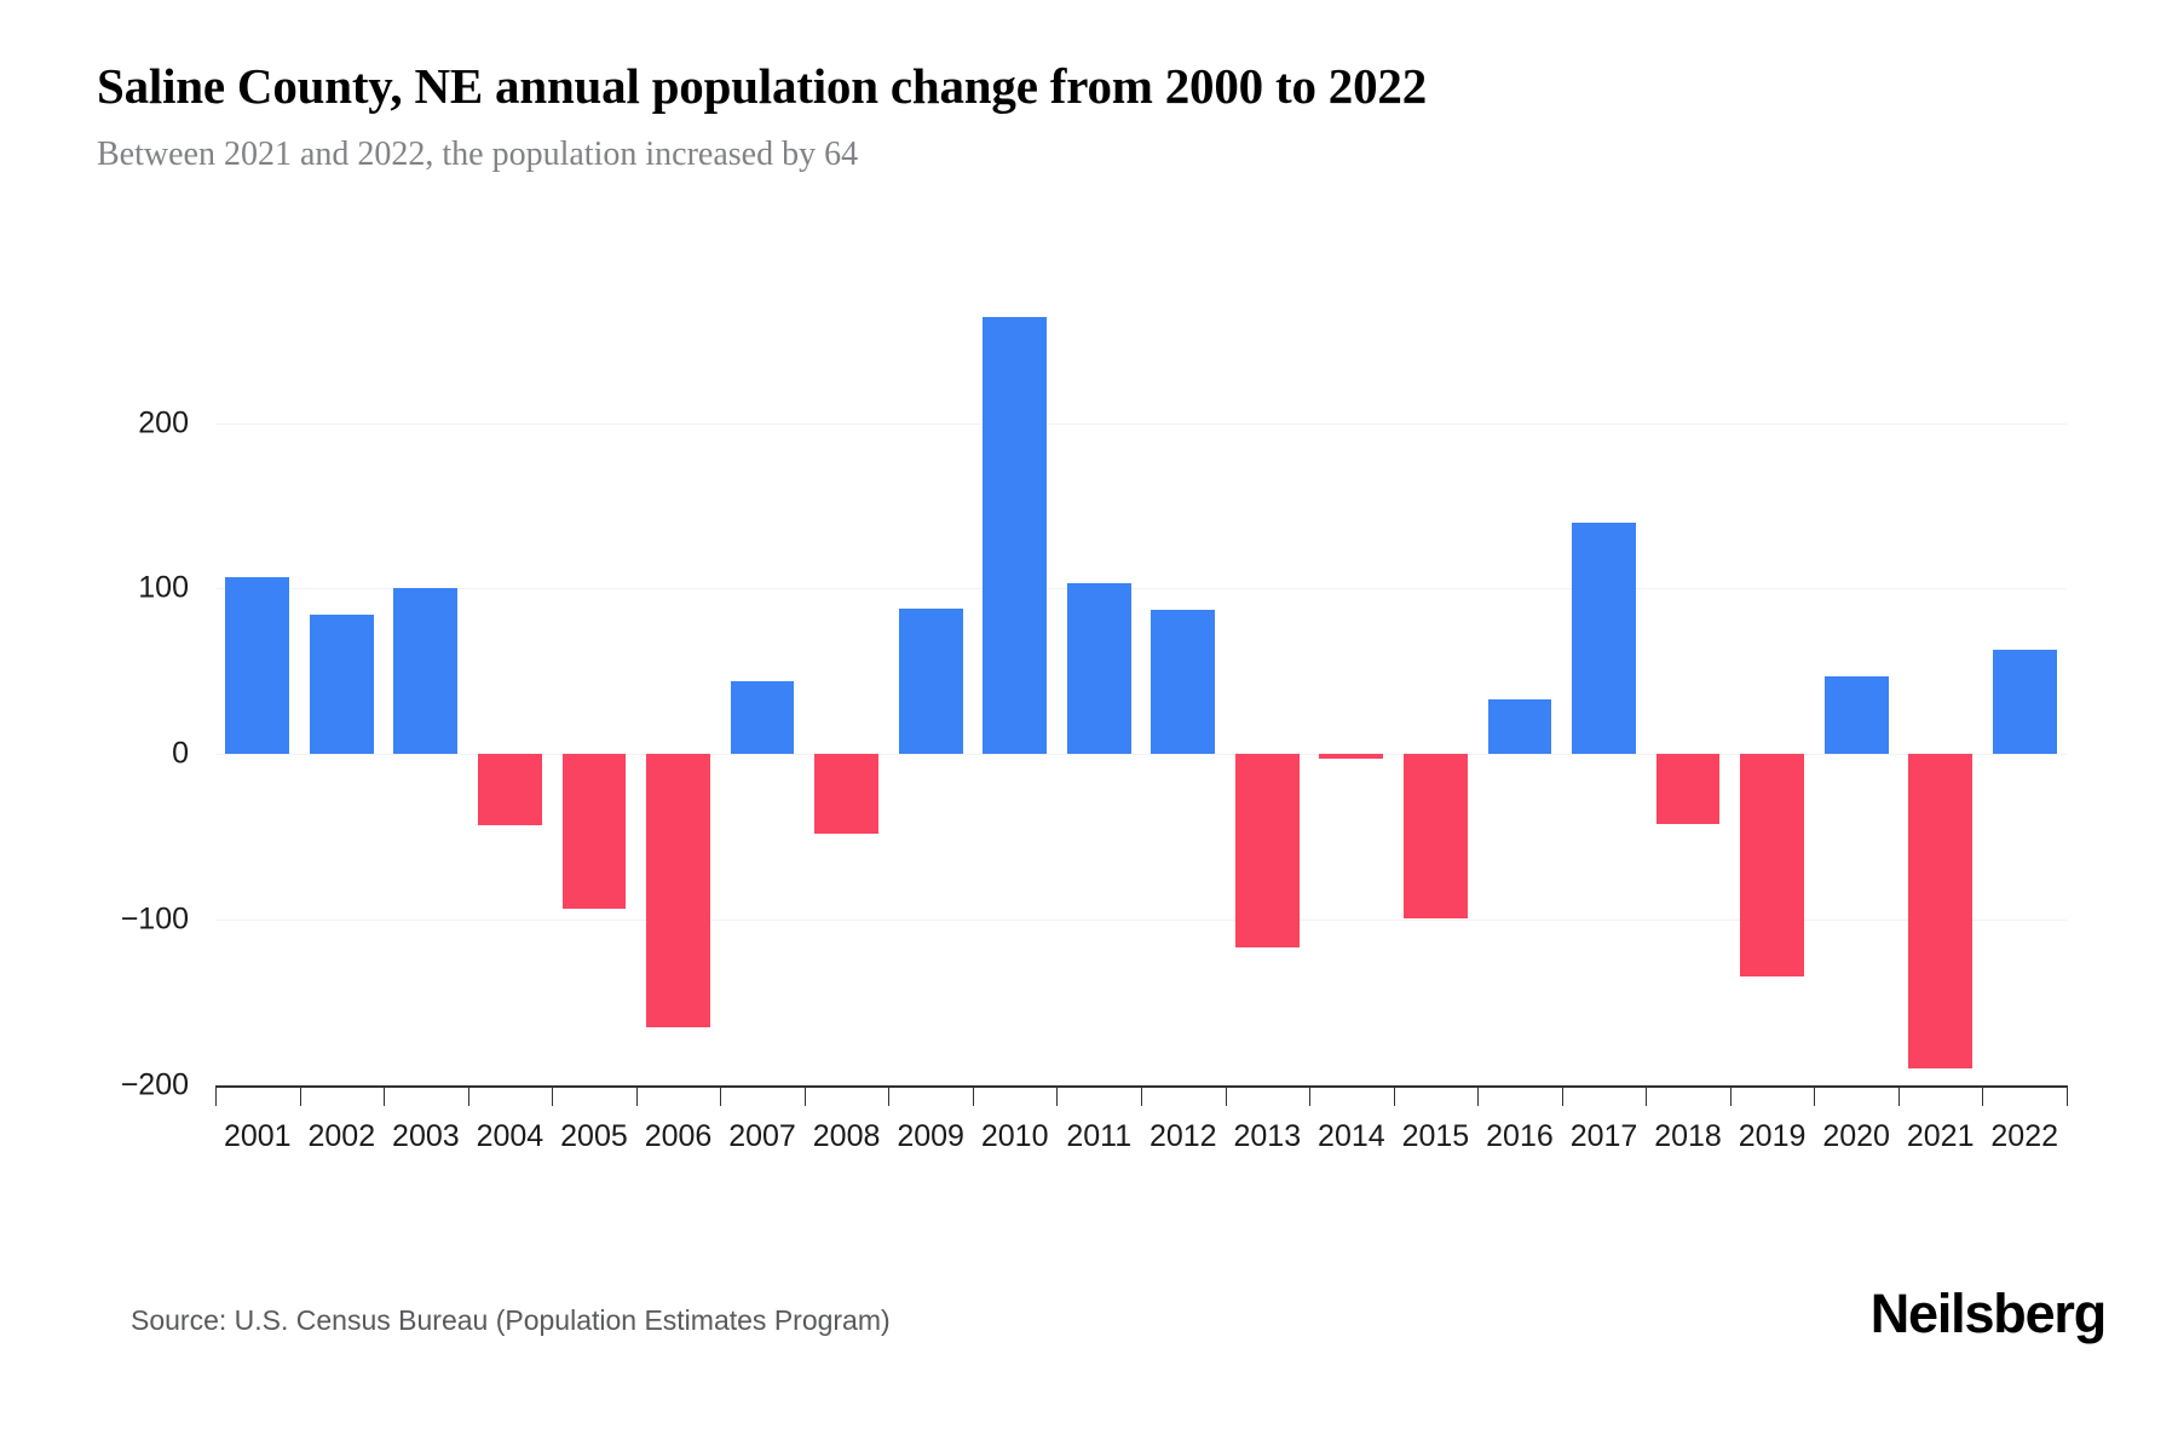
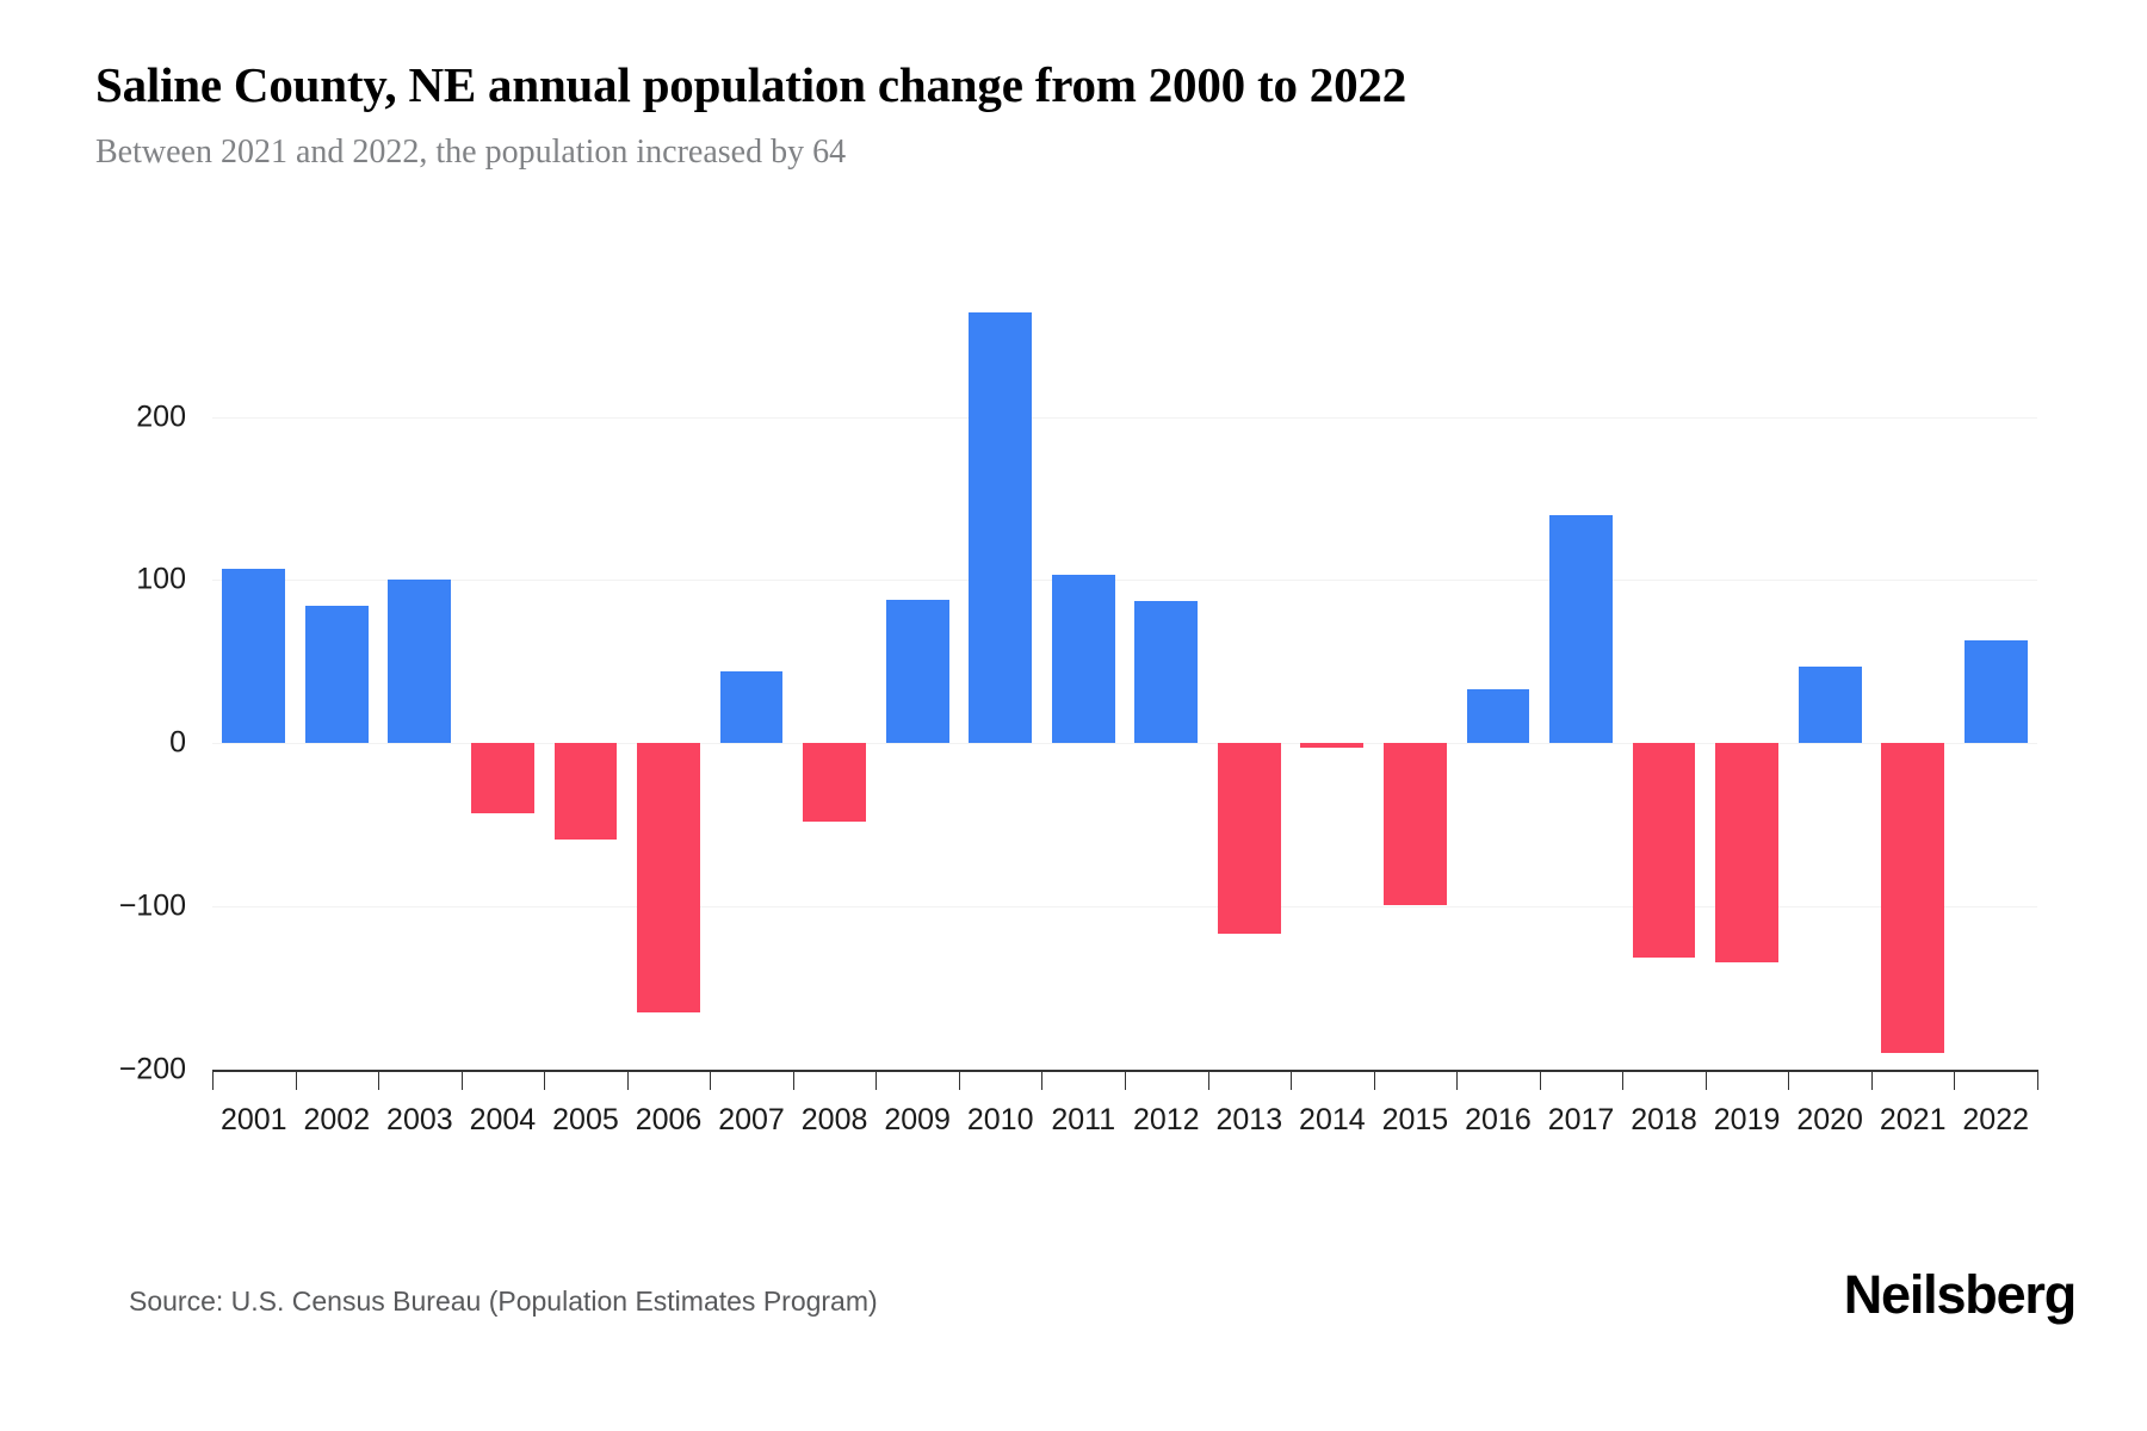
2005: -93 -> -59
2018: -42 -> -131
